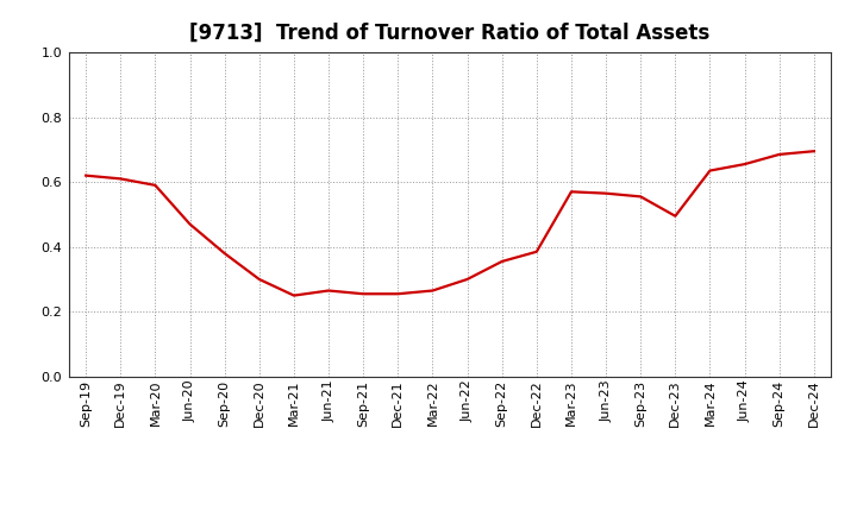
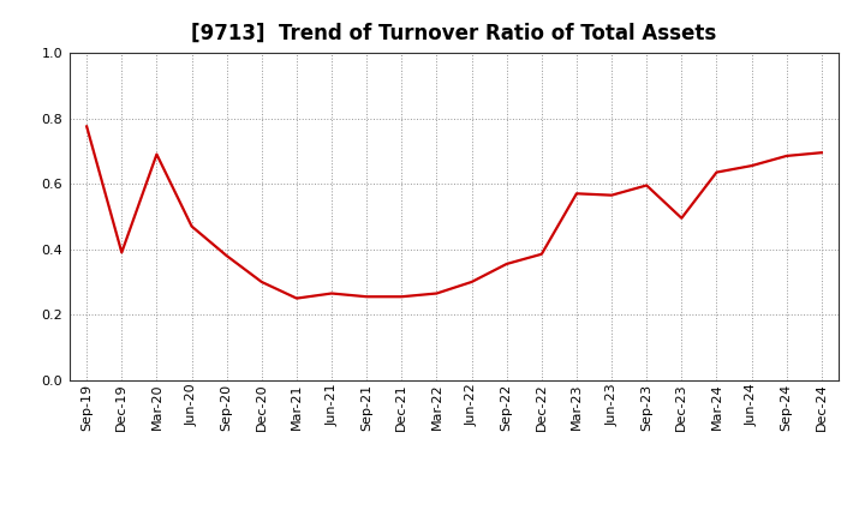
Sep-19: 0.620 -> 0.775
Dec-19: 0.610 -> 0.390
Mar-20: 0.590 -> 0.690
Sep-23: 0.555 -> 0.595
